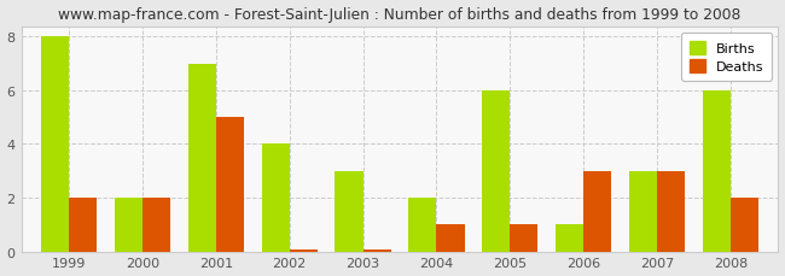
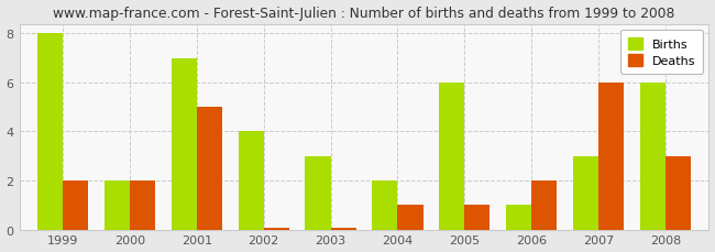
Deaths/2006: 3.00 -> 2.00
Deaths/2007: 3.00 -> 6.00
Deaths/2008: 2.00 -> 3.00
